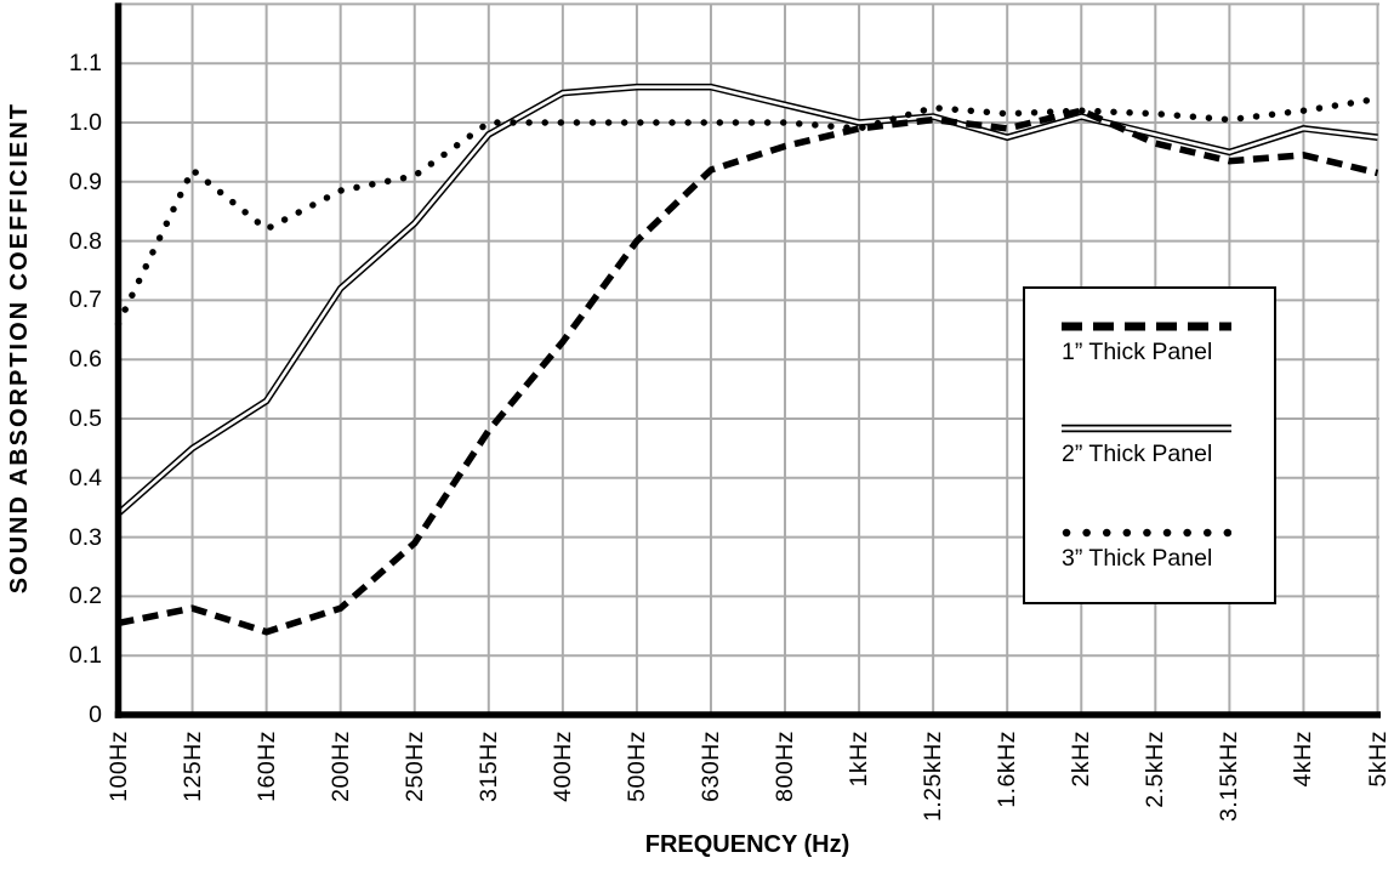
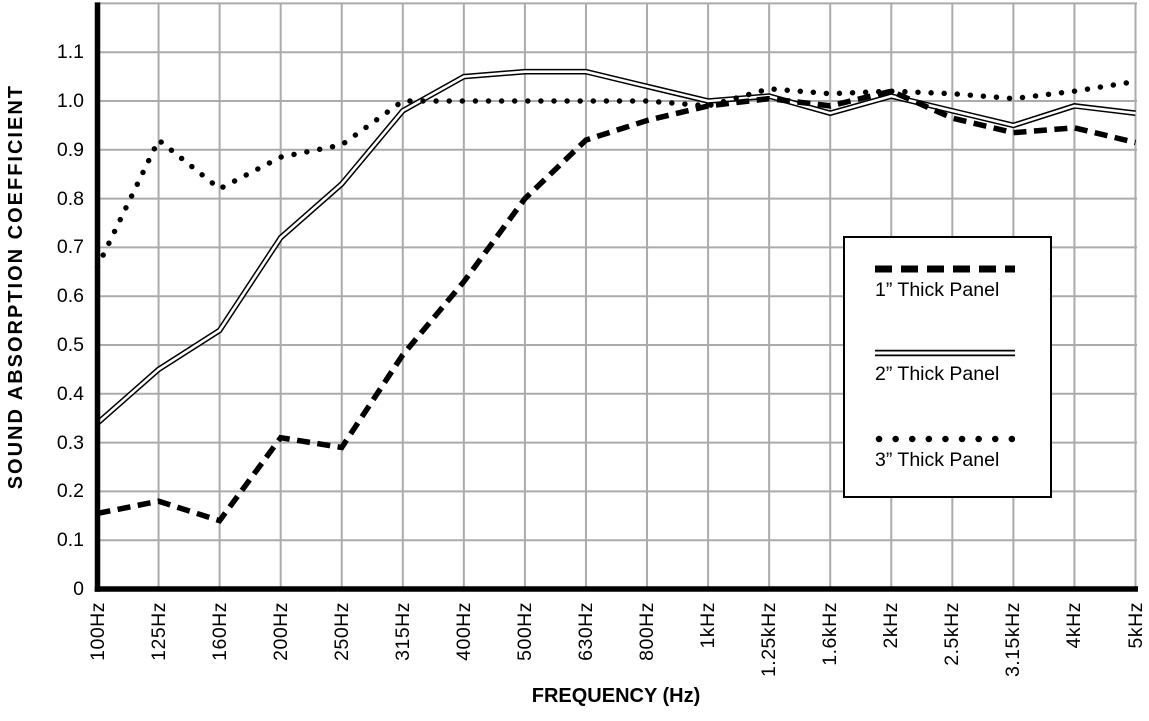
1” Thick Panel/200Hz: 0.18 -> 0.31
